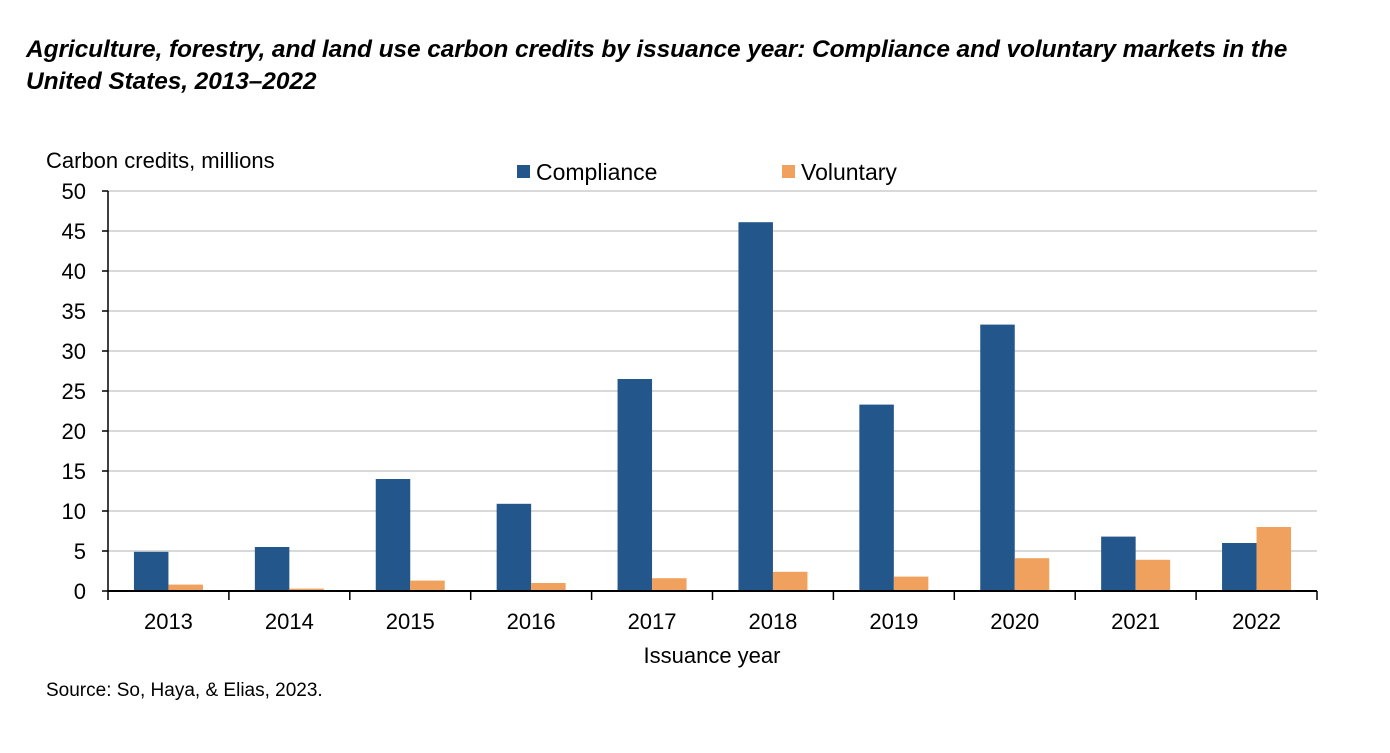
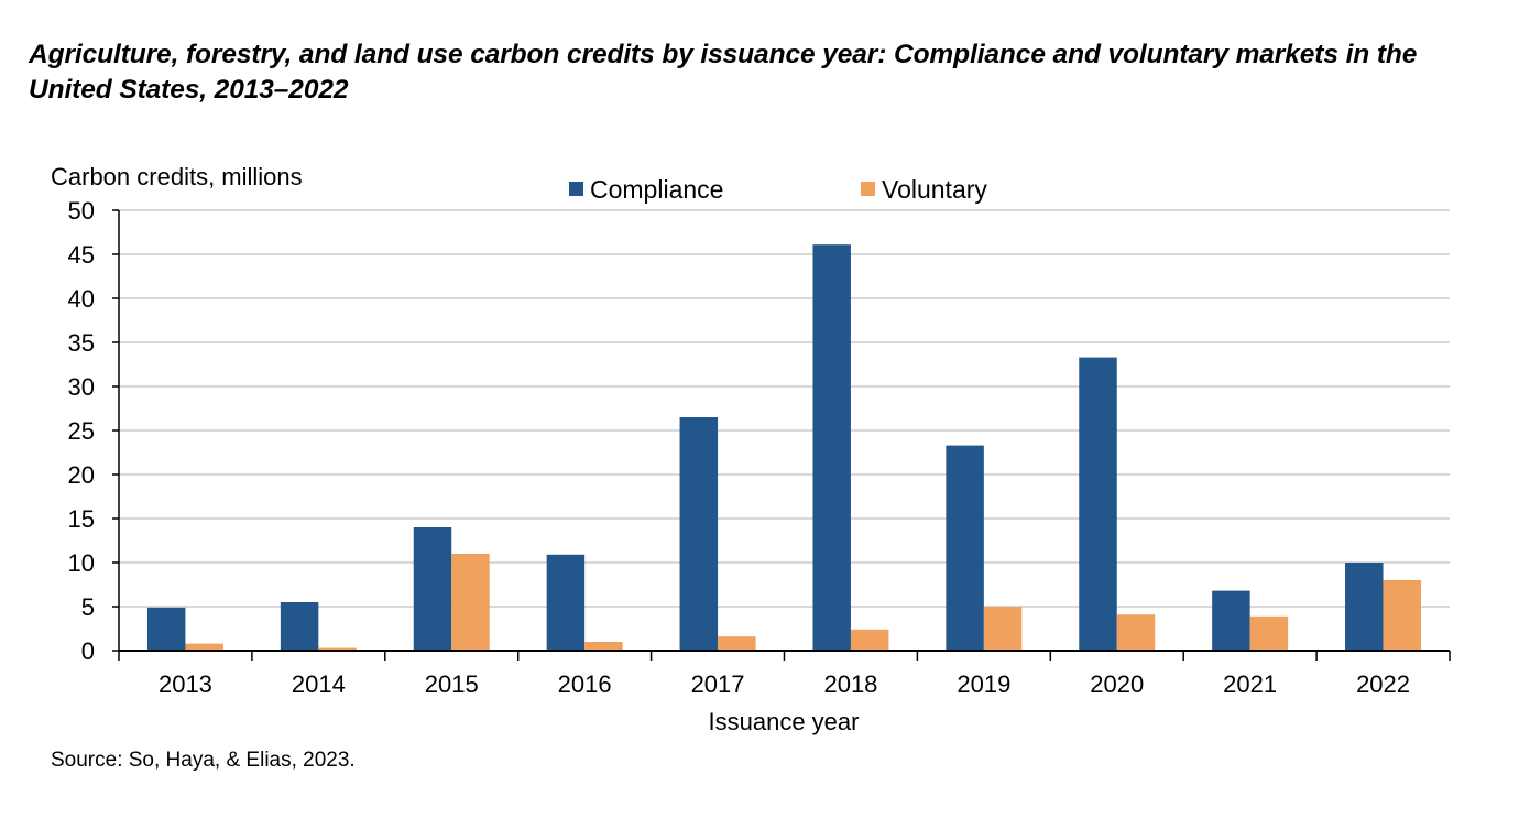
Voluntary/2015: 1 -> 11
Voluntary/2019: 2 -> 5
Compliance/2022: 6 -> 10
